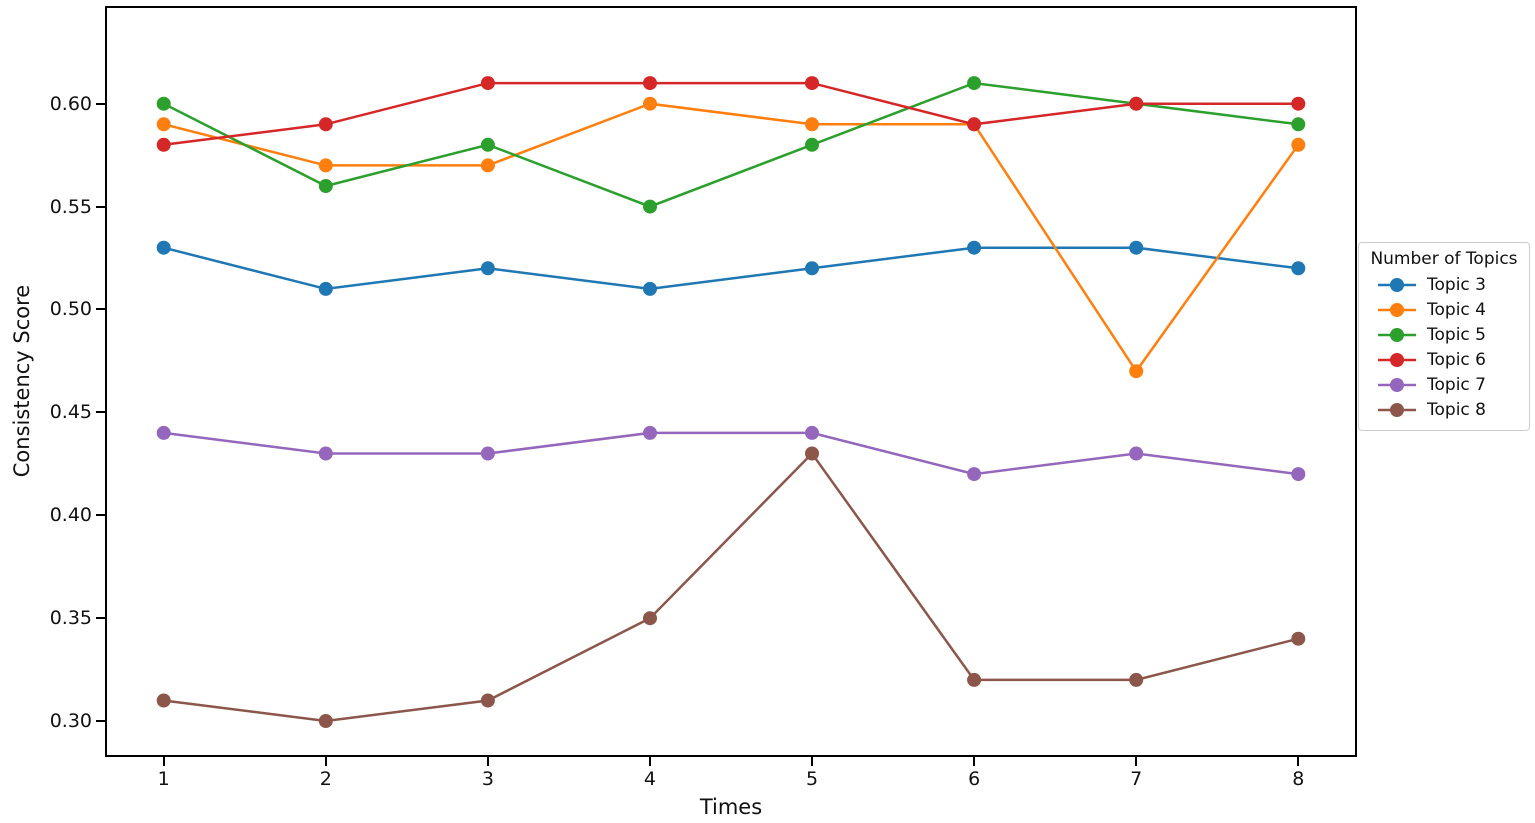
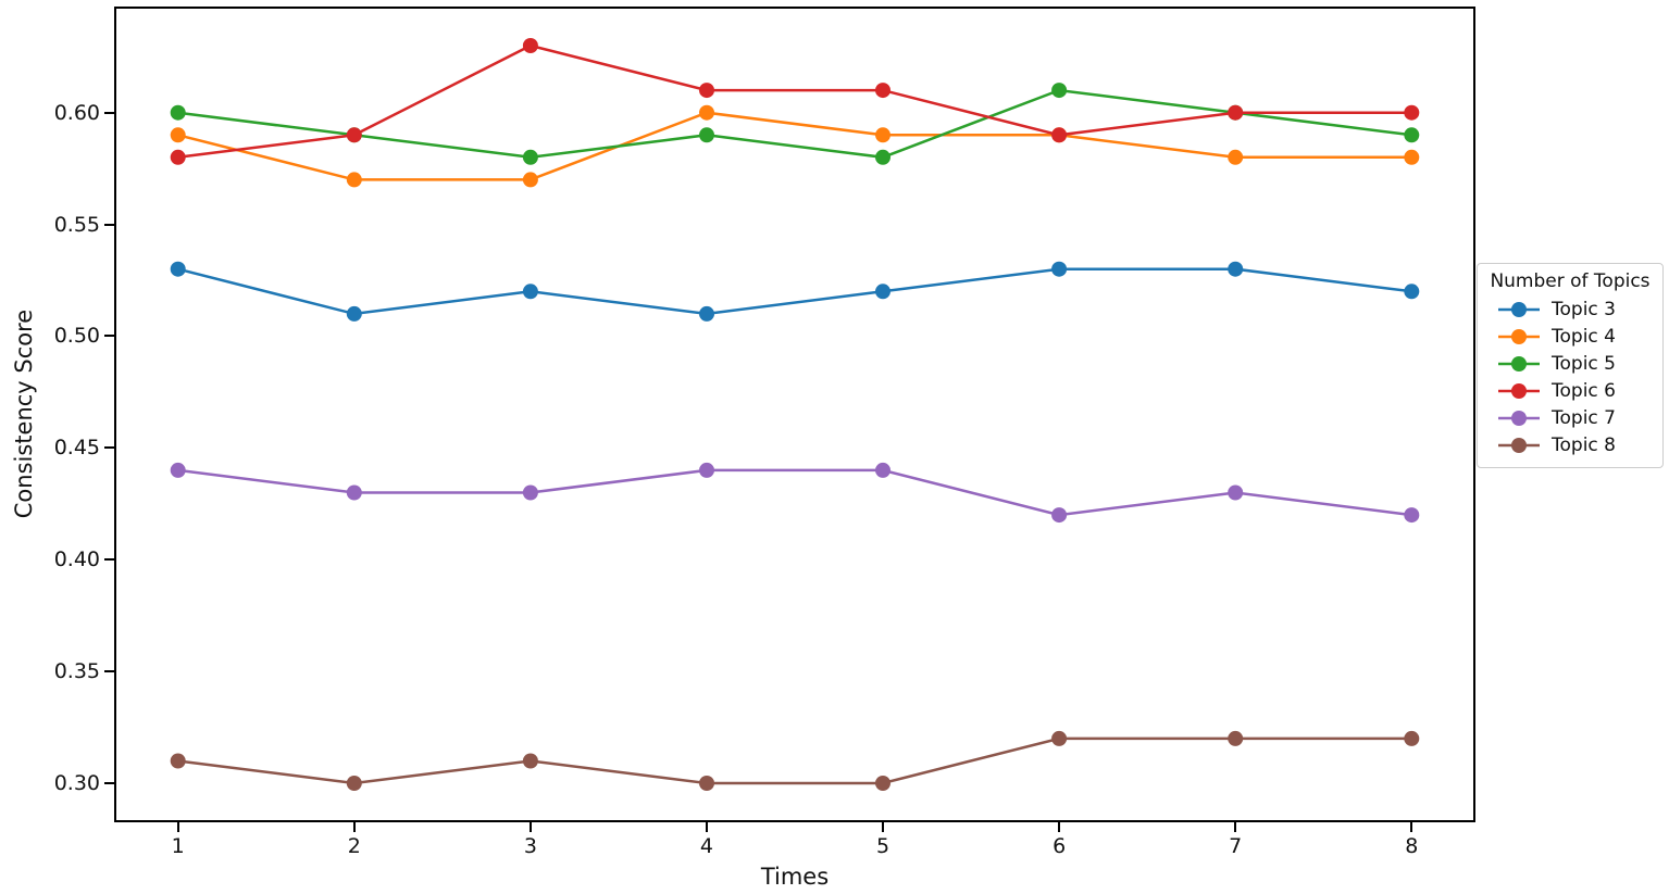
Topic 5/2: 0.56 -> 0.59
Topic 6/3: 0.61 -> 0.63
Topic 5/4: 0.55 -> 0.59
Topic 8/4: 0.35 -> 0.30
Topic 8/5: 0.43 -> 0.30
Topic 4/7: 0.47 -> 0.58
Topic 8/8: 0.34 -> 0.32
